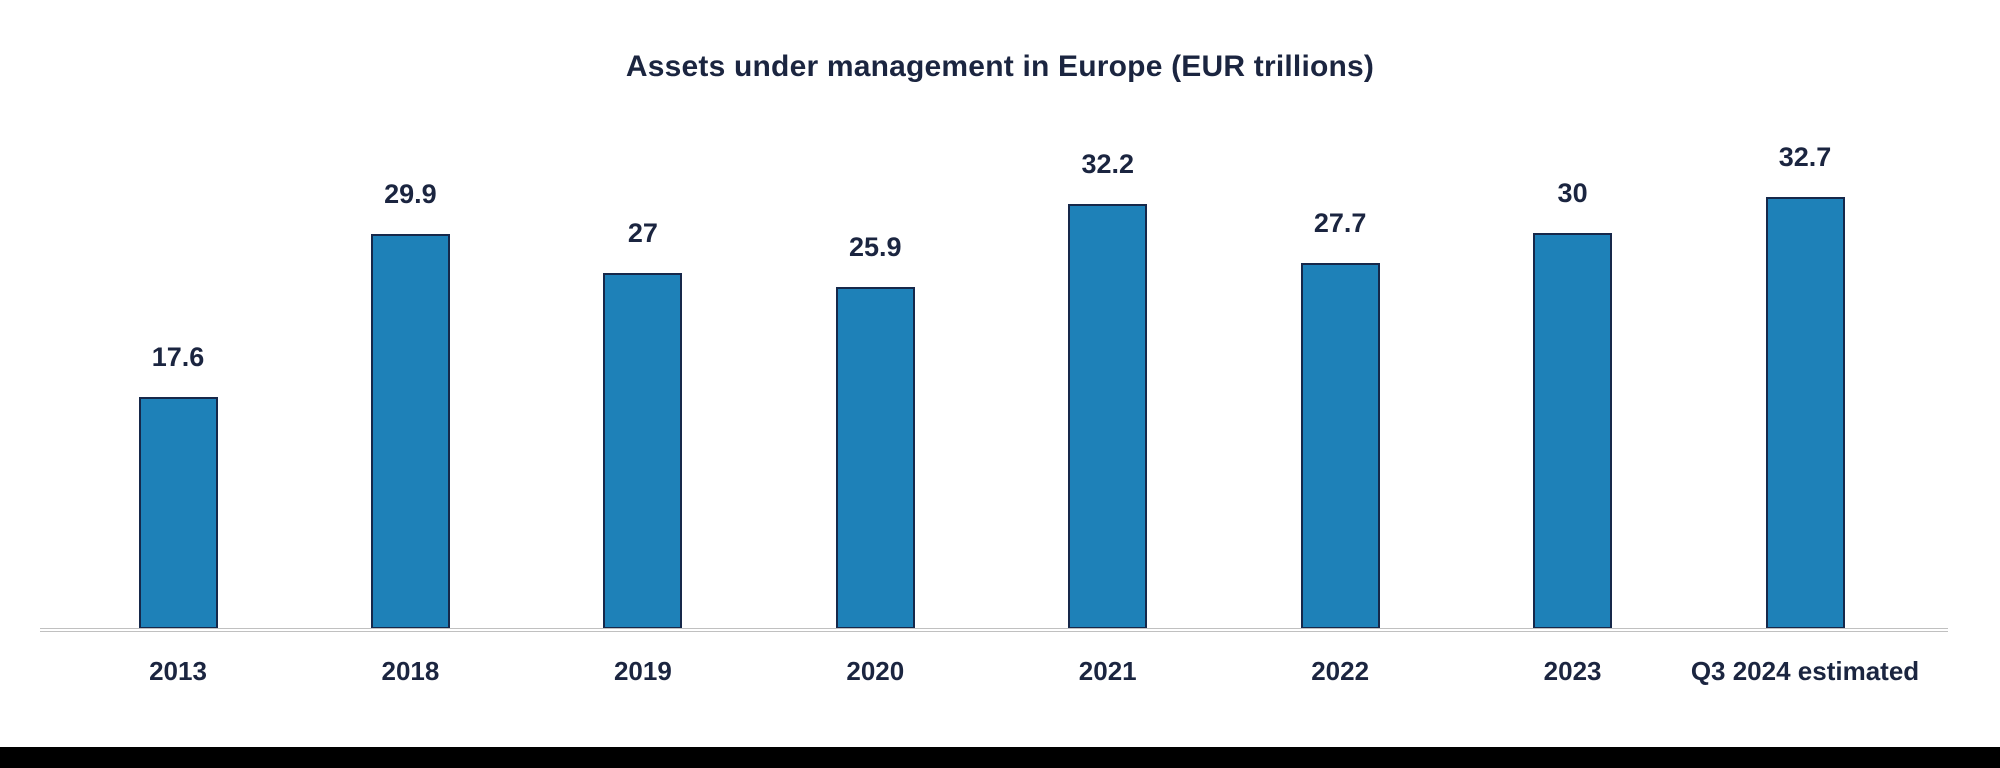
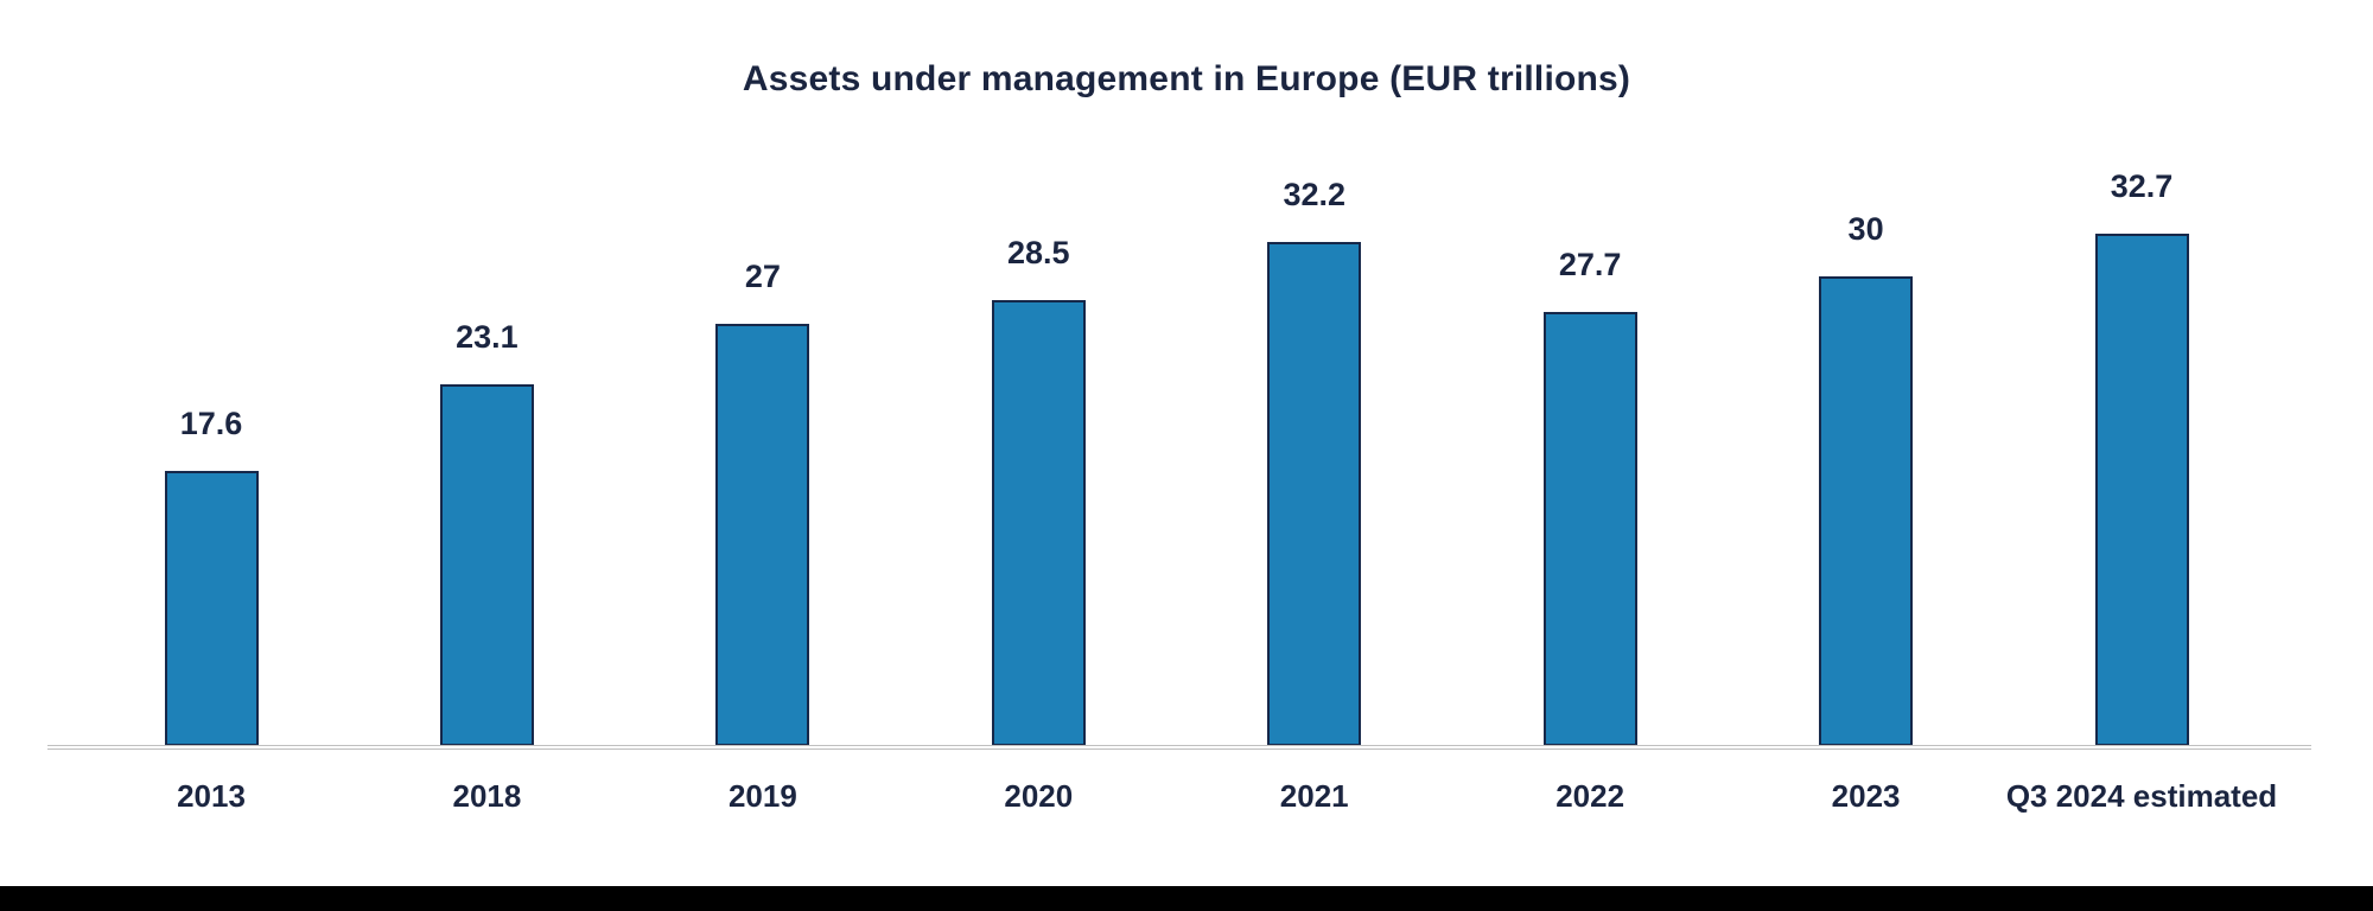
2018: 29.9 -> 23.1
2020: 25.9 -> 28.5
